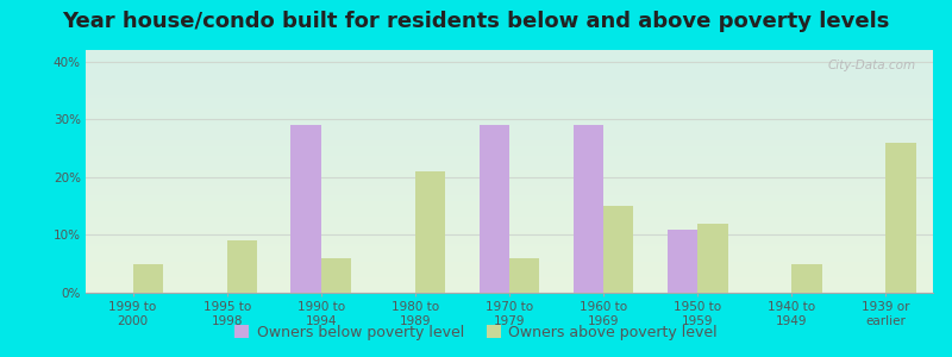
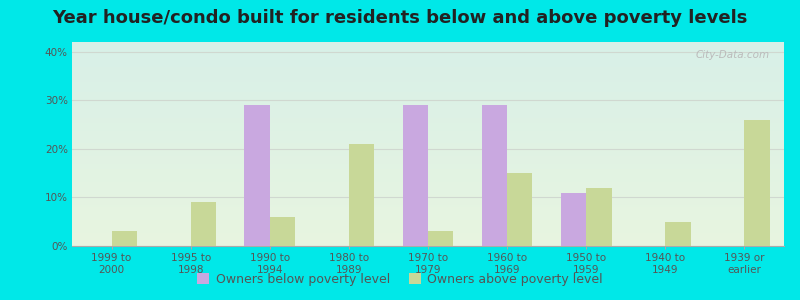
Owners above poverty level/1999 to 2000: 5% -> 3%
Owners above poverty level/1970 to 1979: 6% -> 3%
